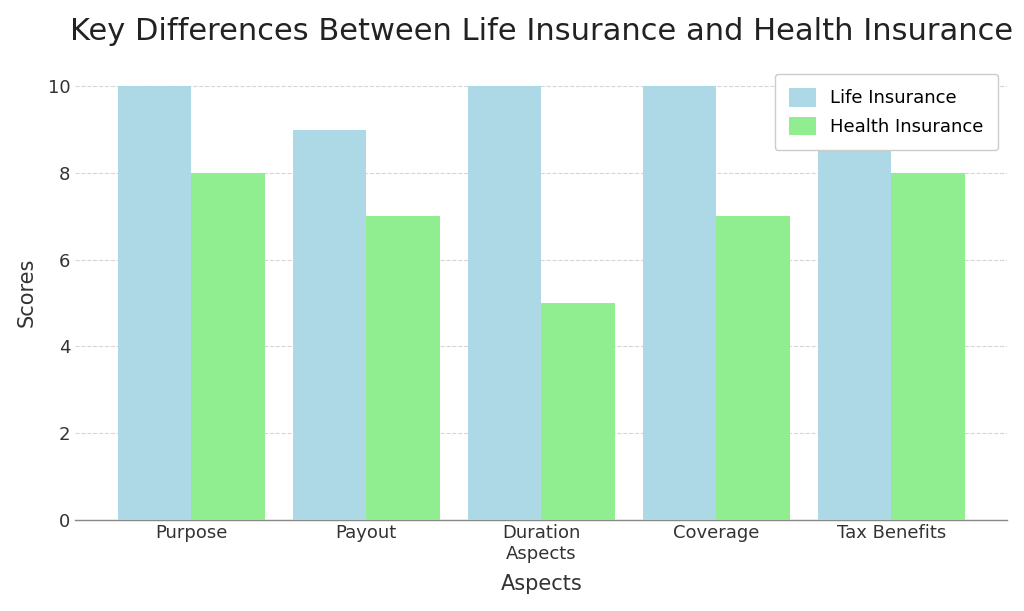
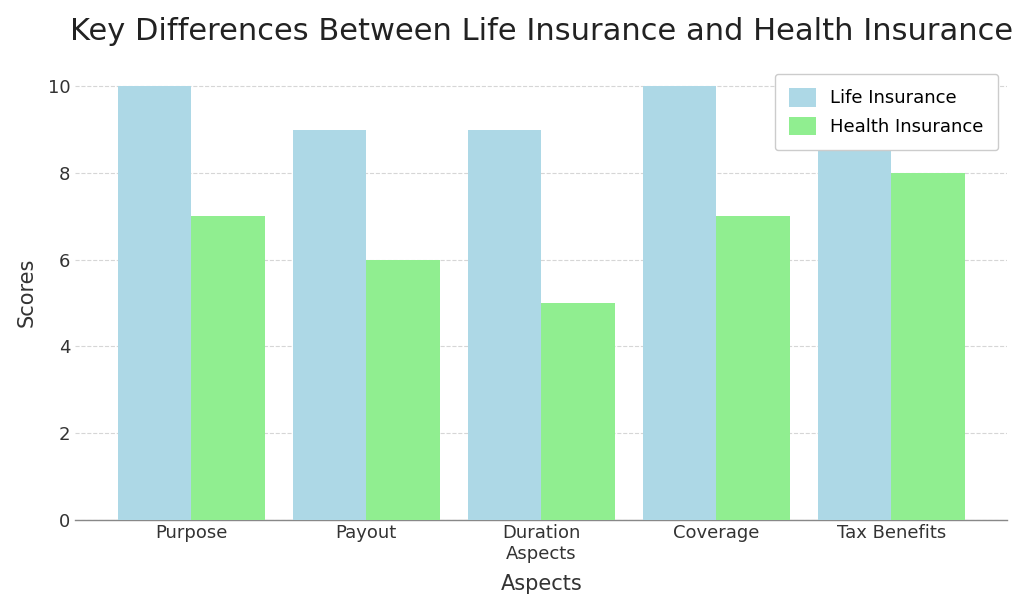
Health Insurance/Purpose: 8 -> 7
Health Insurance/Payout: 7 -> 6
Life Insurance/Duration Aspects: 10 -> 9
